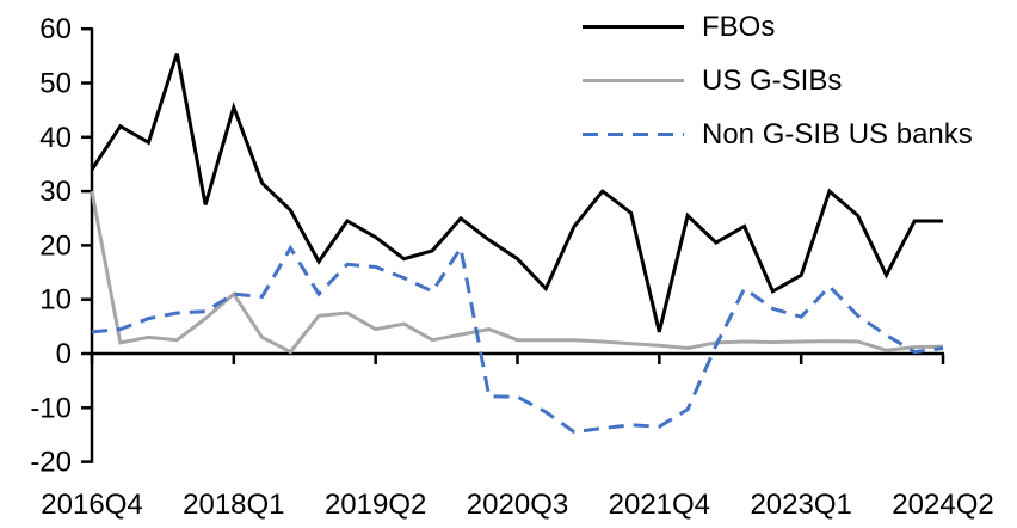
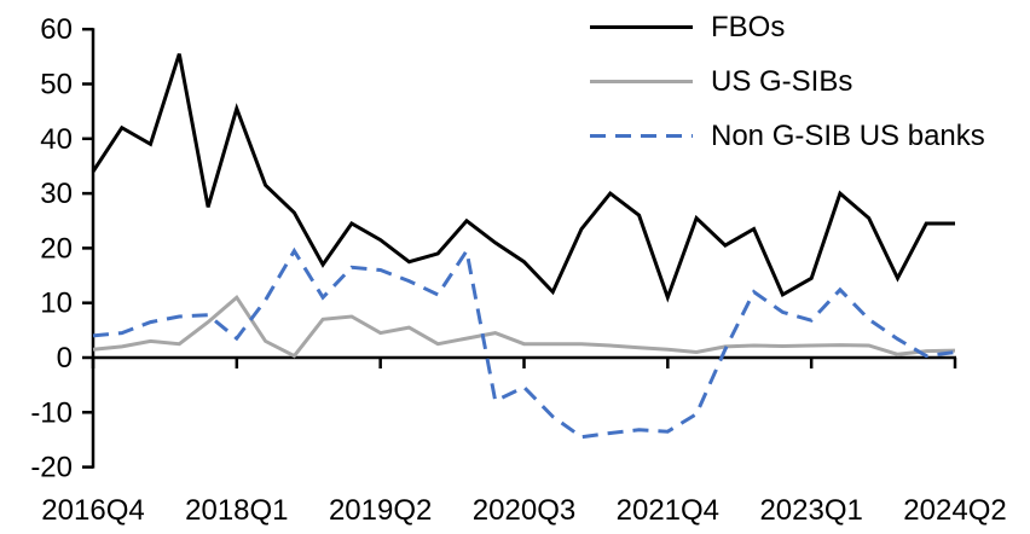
US G-SIBs/2016Q4: 30 -> 2
Non G-SIB US banks/2018Q1: 11 -> 4
Non G-SIB US banks/2020Q3: -8 -> -5
FBOs/2021Q4: 4 -> 11
